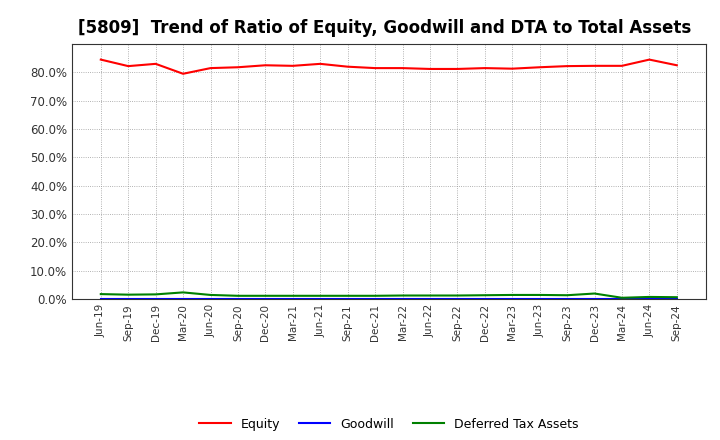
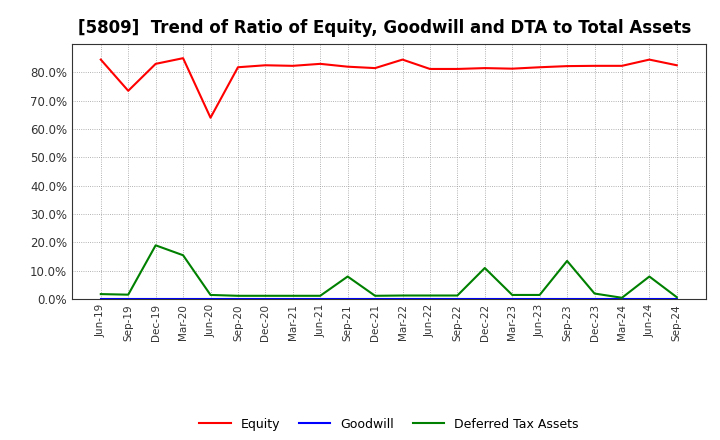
Equity/Sep-19: 82.2% -> 73.5%
Deferred Tax Assets/Dec-19: 1.7% -> 19.0%
Equity/Mar-20: 79.5% -> 85.0%
Deferred Tax Assets/Mar-20: 2.4% -> 15.5%
Equity/Jun-20: 81.5% -> 64.0%
Deferred Tax Assets/Sep-21: 1.2% -> 8.0%
Equity/Mar-22: 81.5% -> 84.5%
Deferred Tax Assets/Dec-22: 1.4% -> 11.0%
Deferred Tax Assets/Sep-23: 1.4% -> 13.5%
Deferred Tax Assets/Jun-24: 0.8% -> 8.0%
